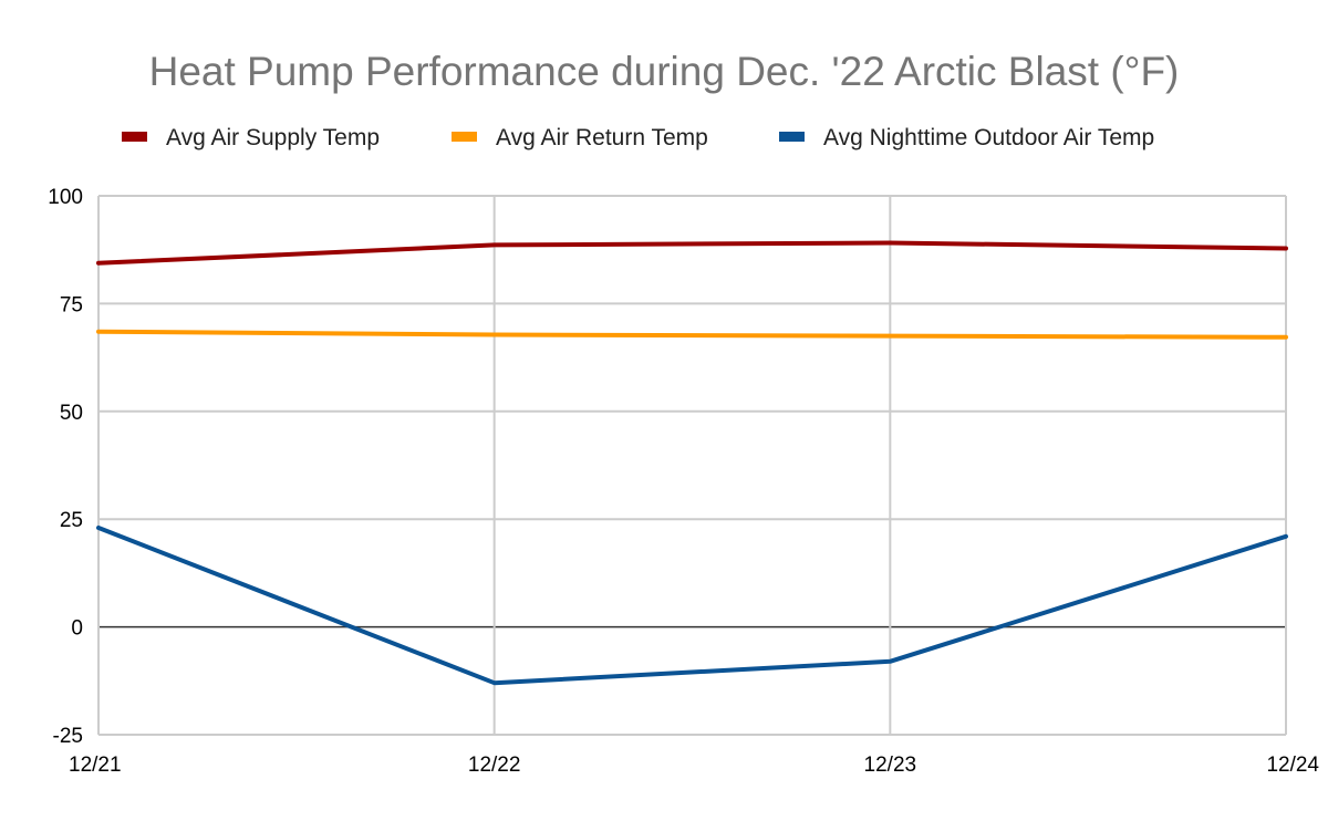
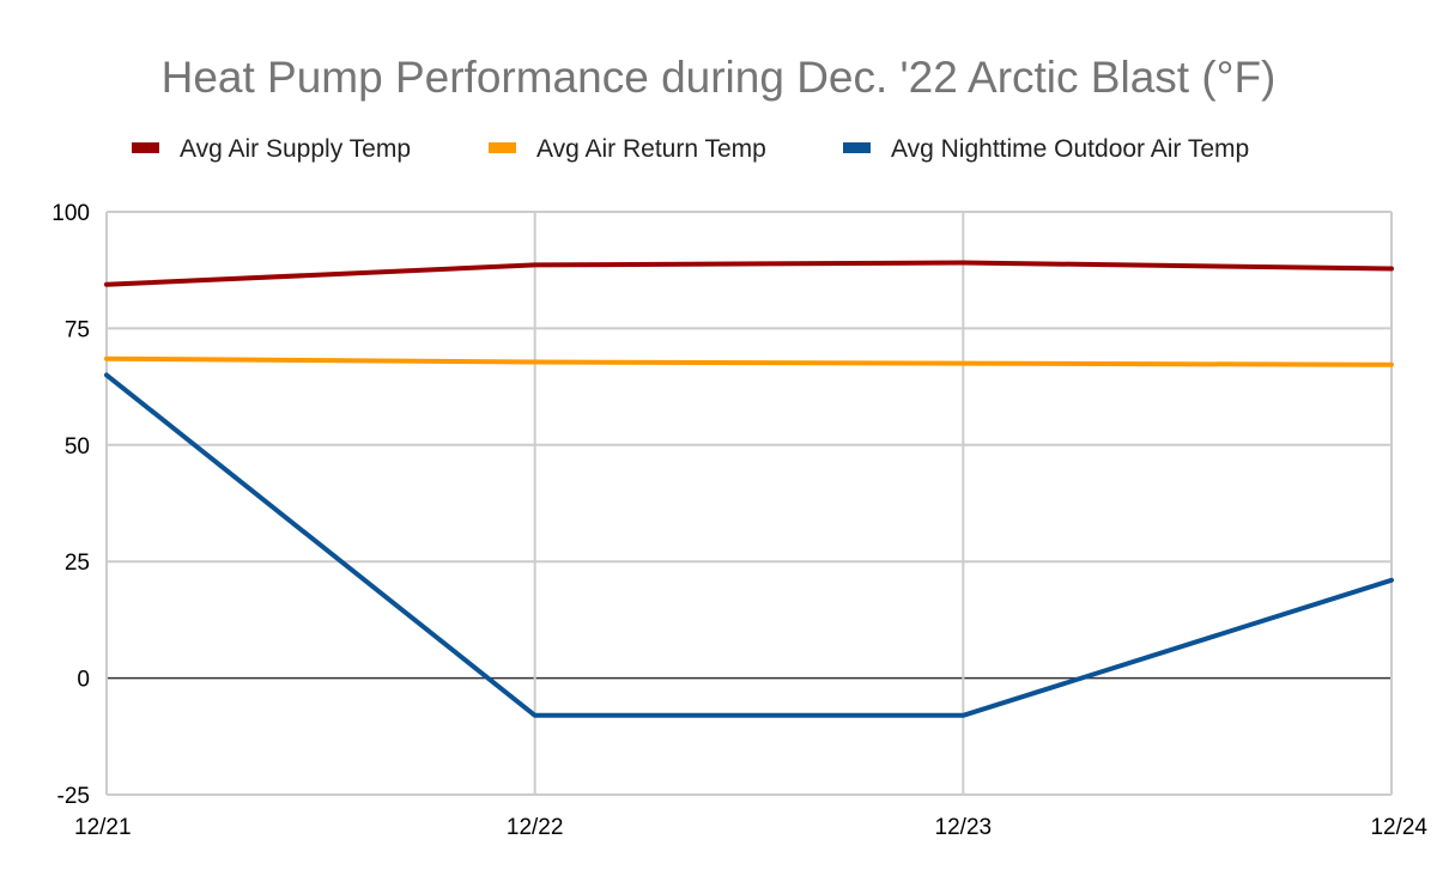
Avg Nighttime Outdoor Air Temp/12/21: 23 -> 65
Avg Nighttime Outdoor Air Temp/12/22: -13 -> -8
